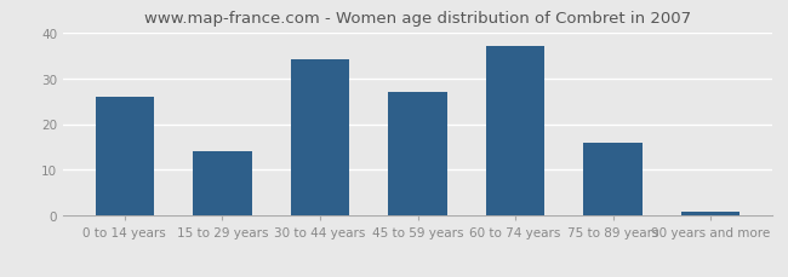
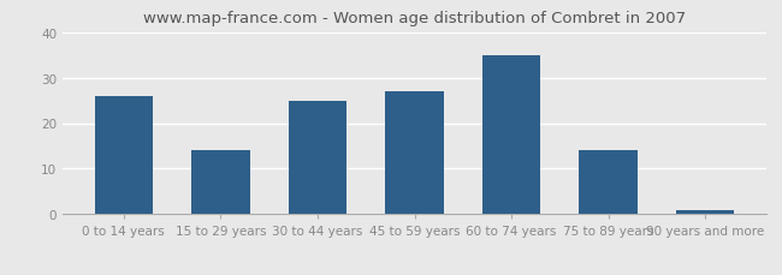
30 to 44 years: 34 -> 25
60 to 74 years: 37 -> 35
75 to 89 years: 16 -> 14
